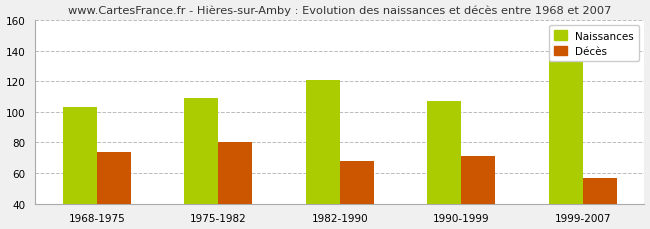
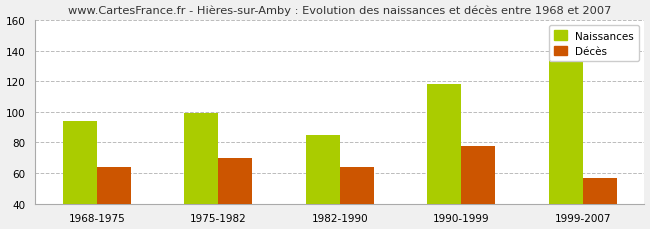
Naissances/1968-1975: 103 -> 94
Décès/1968-1975: 74 -> 64
Naissances/1975-1982: 109 -> 99
Décès/1975-1982: 80 -> 70
Naissances/1982-1990: 121 -> 85
Décès/1982-1990: 68 -> 64
Naissances/1990-1999: 107 -> 118
Décès/1990-1999: 71 -> 78
